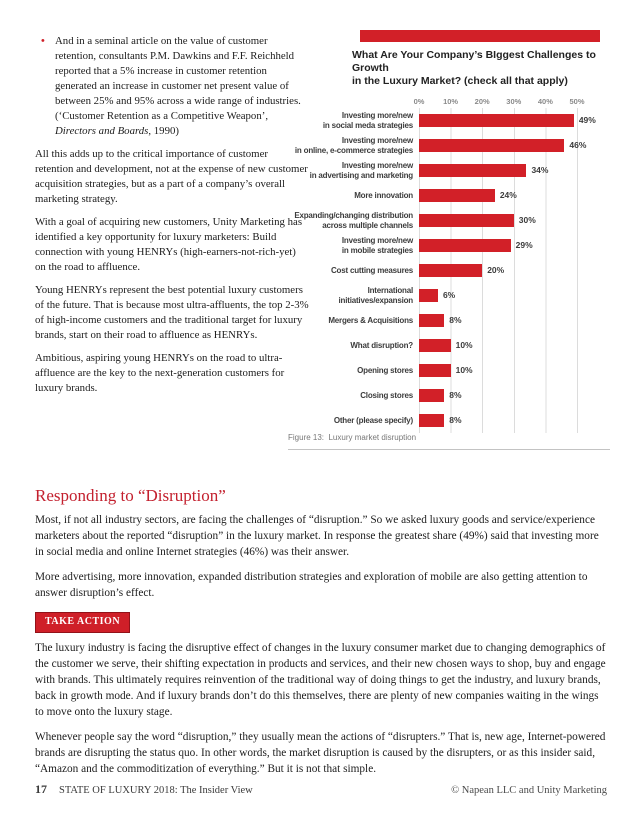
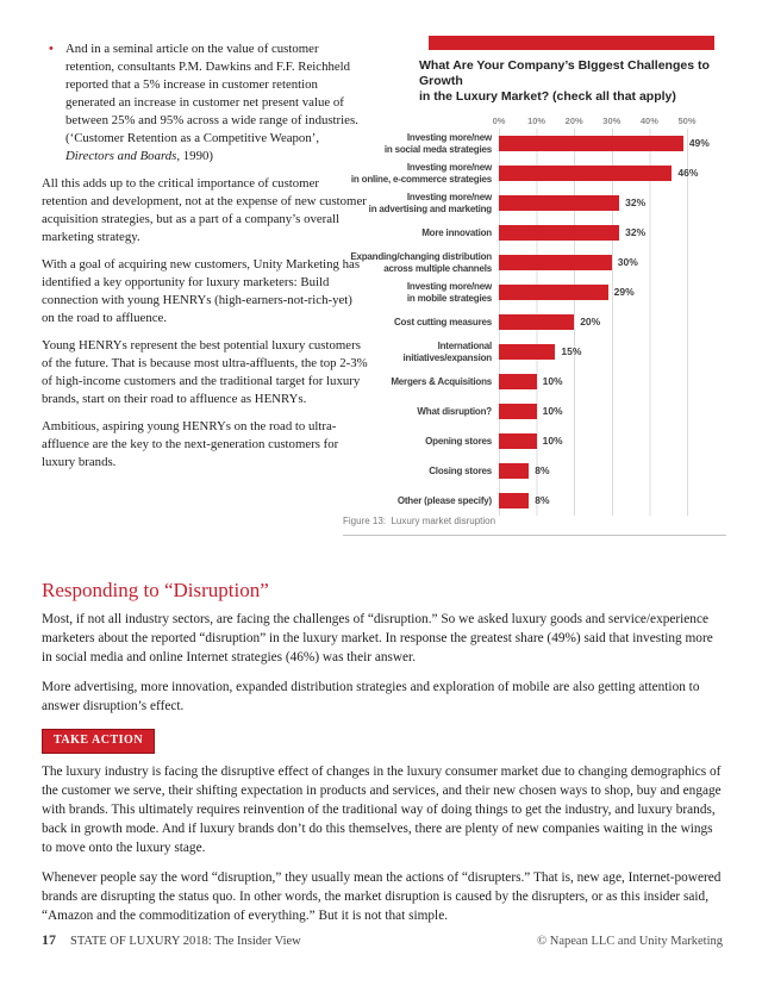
Investing more/new in advertising and marketing: 34% -> 32%
More innovation: 24% -> 32%
International initiatives/expansion: 6% -> 15%
Mergers & Acquisitions: 8% -> 10%
